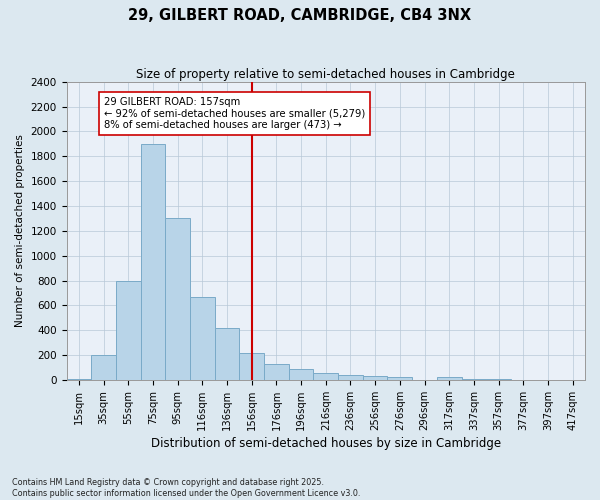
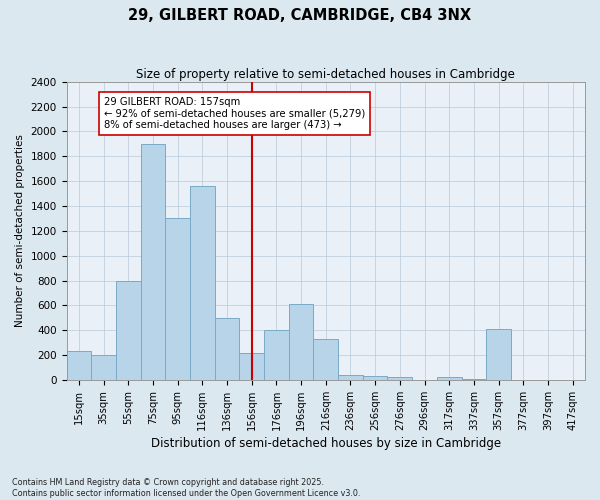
15sqm: 0 -> 230
116sqm: 670 -> 1560
136sqm: 420 -> 500
176sqm: 130 -> 400
196sqm: 90 -> 610
216sqm: 60 -> 330
357sqm: 0 -> 410
